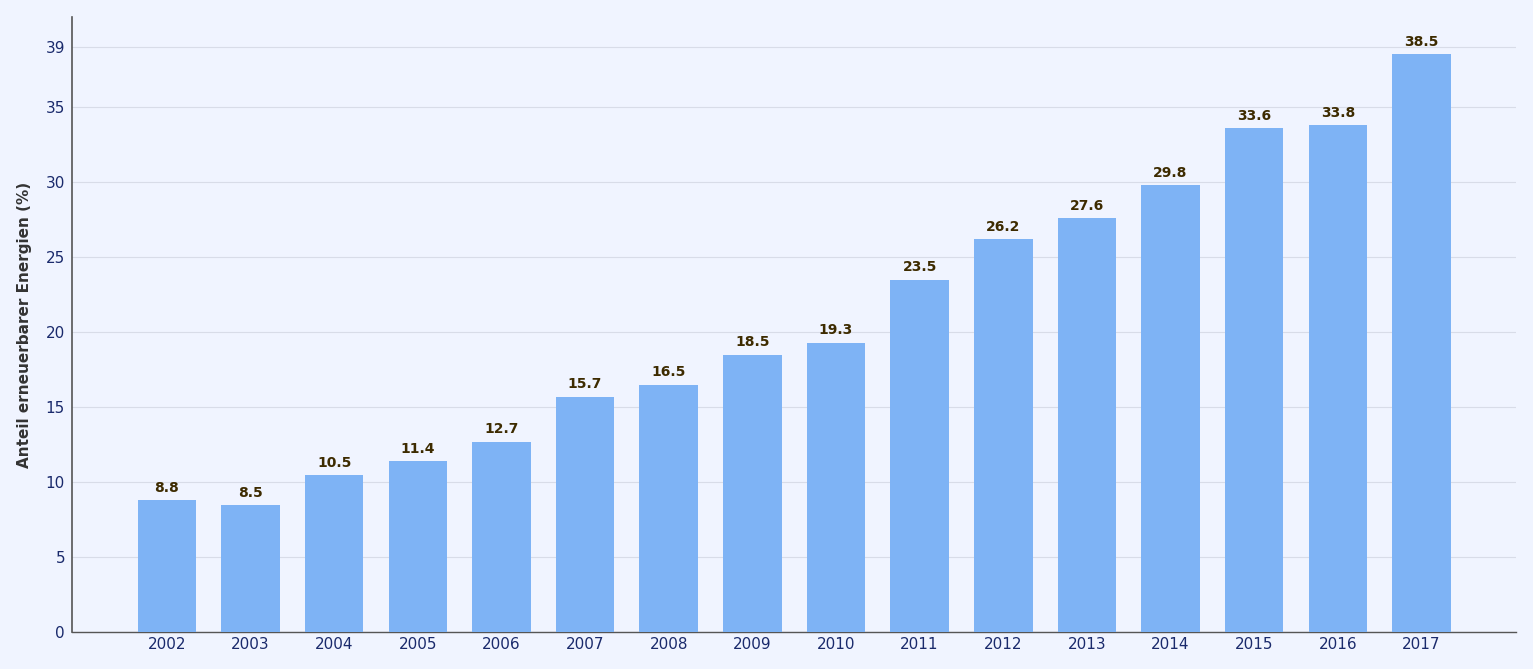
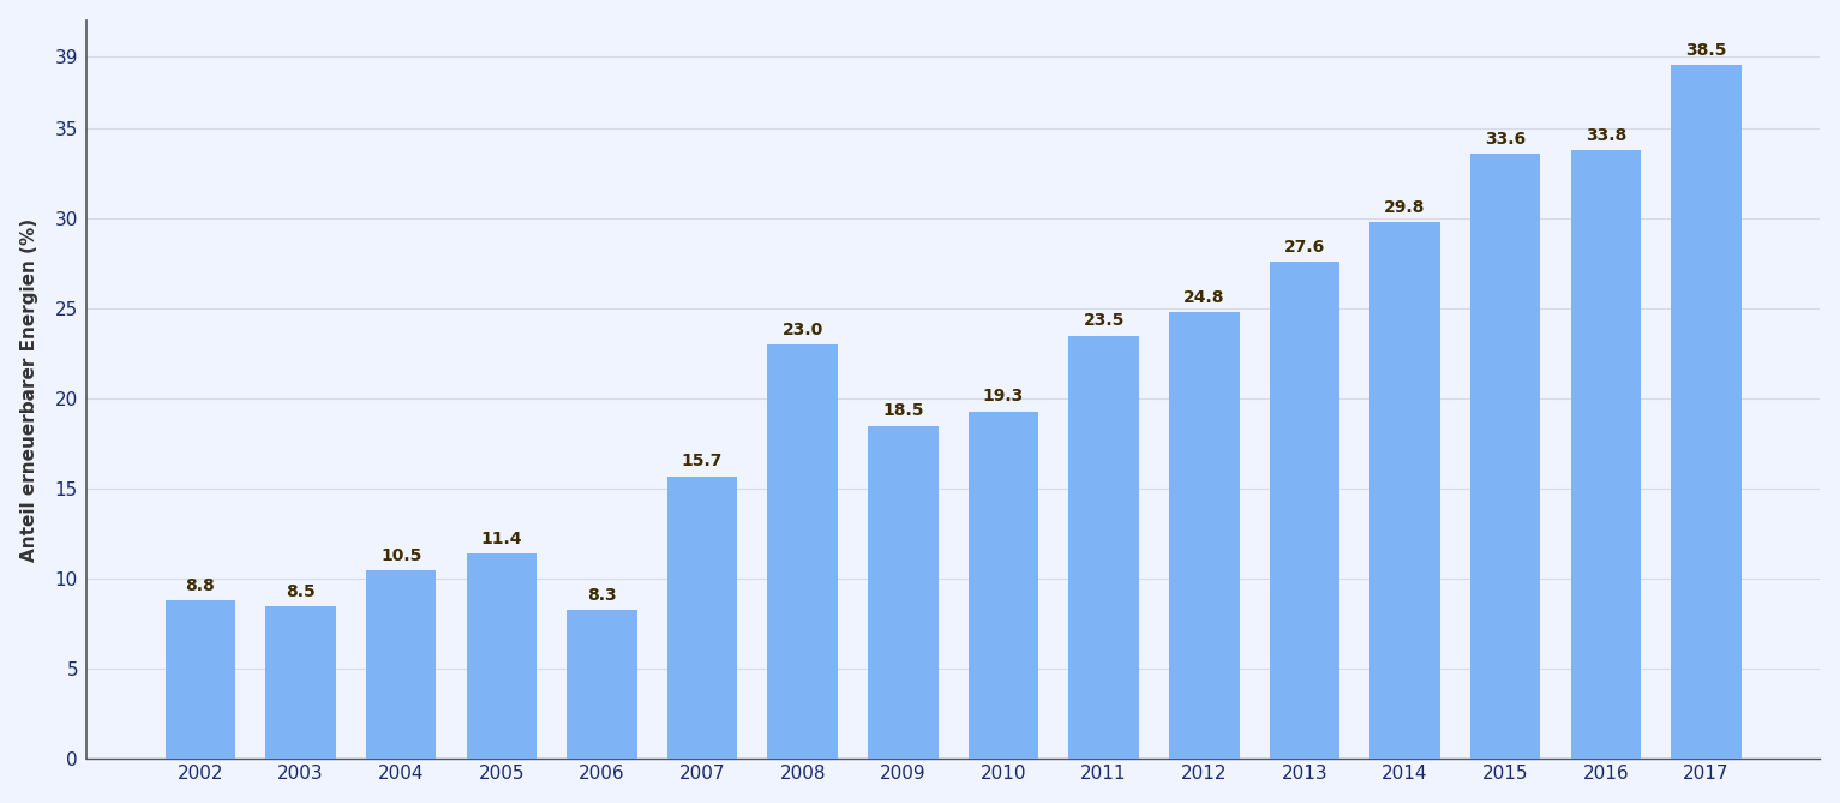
2006: 12.7 -> 8.3
2008: 16.5 -> 23.0
2012: 26.2 -> 24.8
